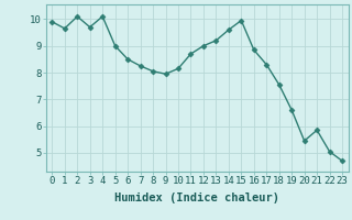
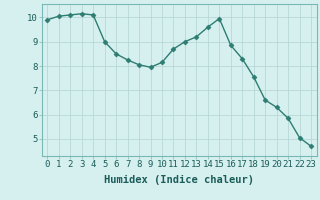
1: 9.65 -> 10.05
3: 9.70 -> 10.15
20: 5.45 -> 6.30
